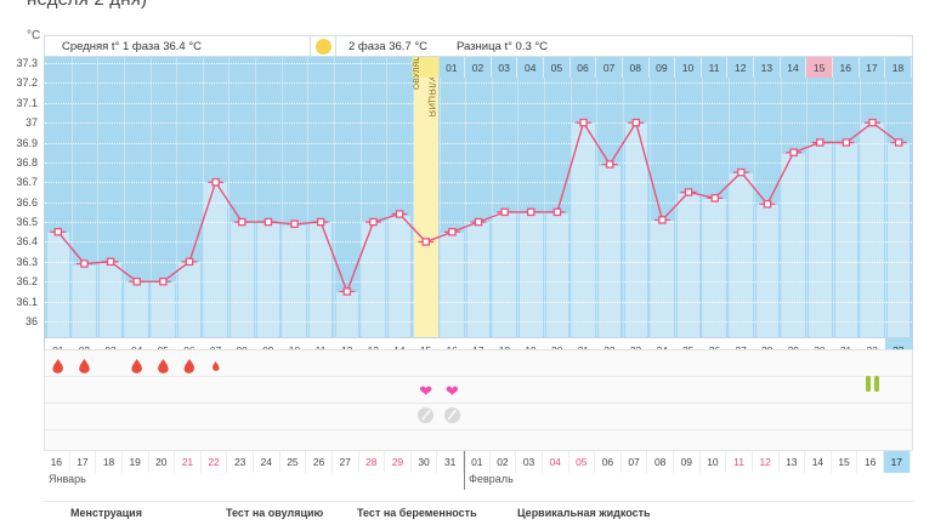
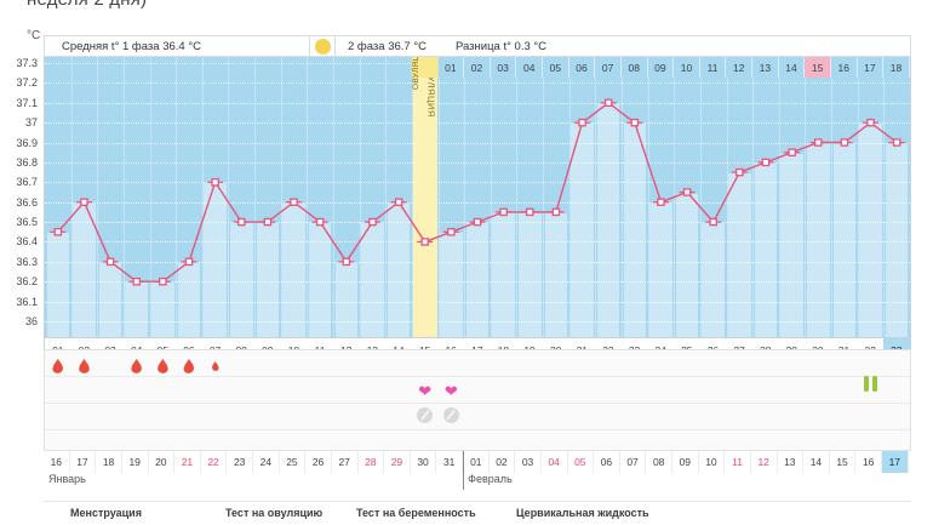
02: 36.29 -> 36.60
10: 36.49 -> 36.60
12: 36.15 -> 36.30
14: 36.54 -> 36.60
22: 36.79 -> 37.10
24: 36.51 -> 36.60
26: 36.62 -> 36.50
28: 36.59 -> 36.80
